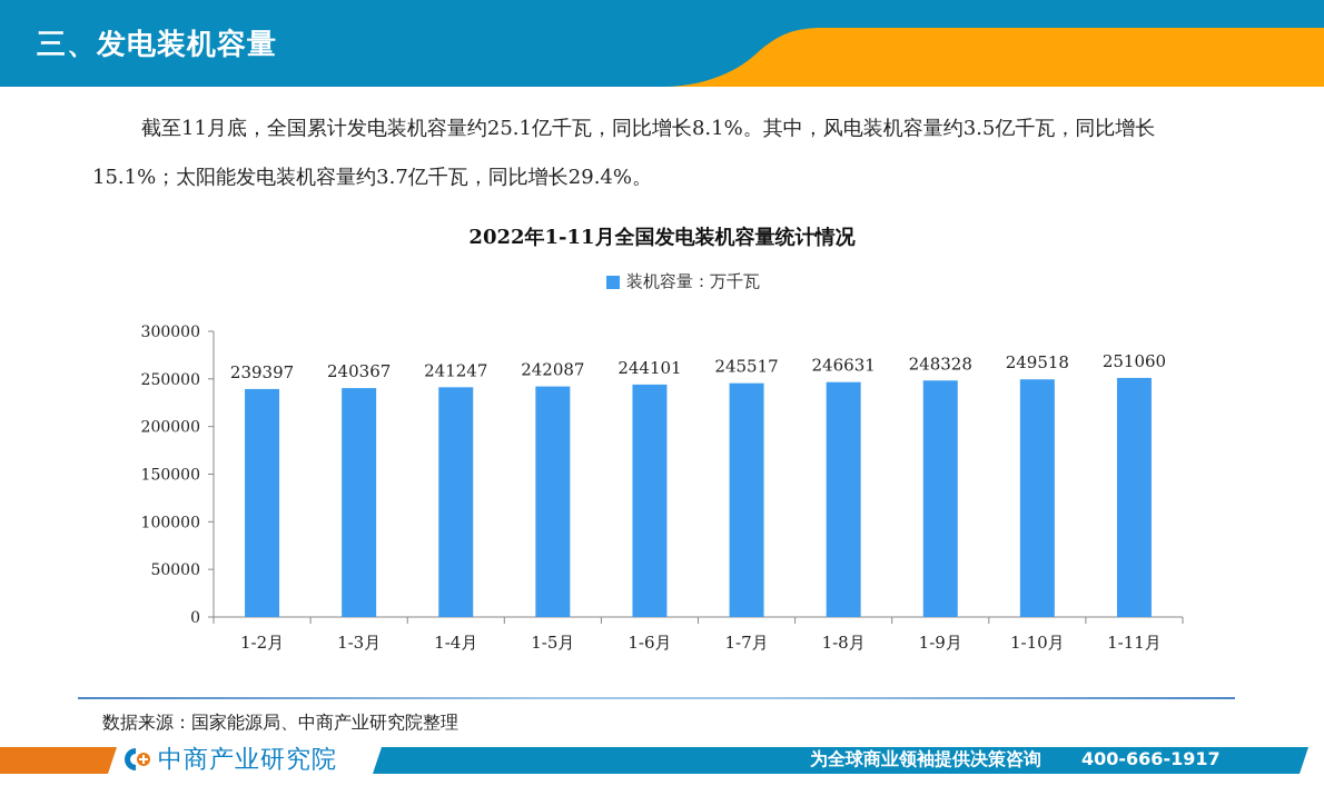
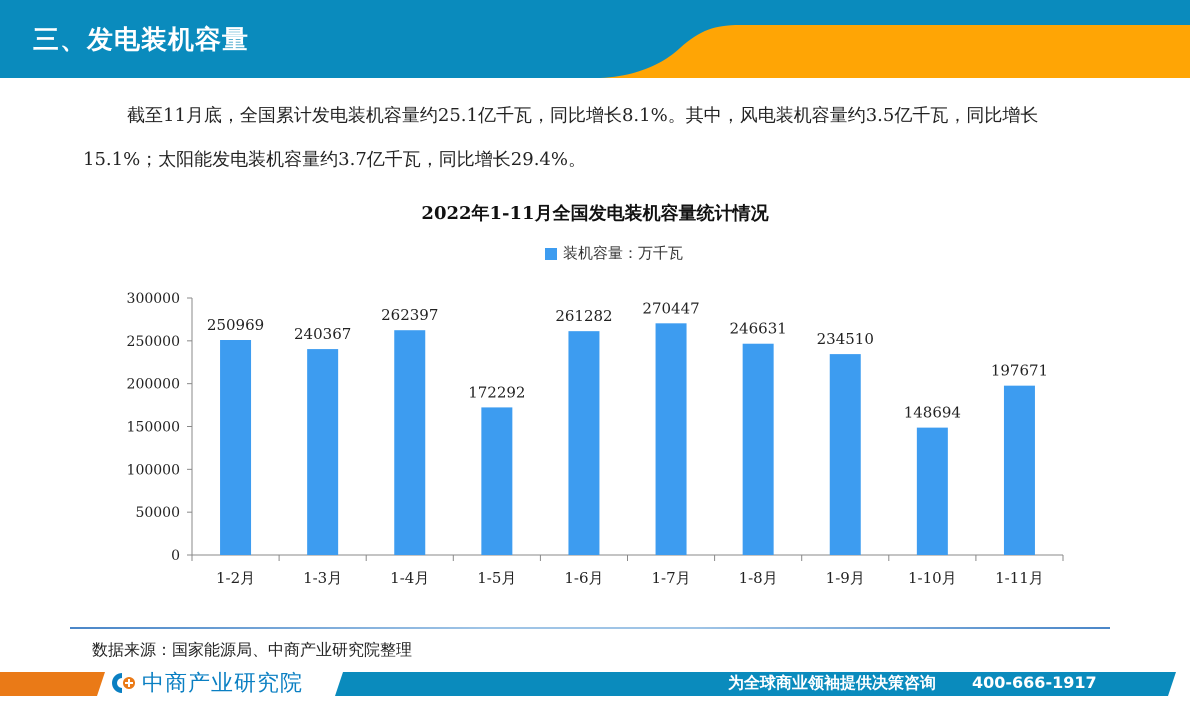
1-2月: 239397 -> 250969
1-4月: 241247 -> 262397
1-5月: 242087 -> 172292
1-6月: 244101 -> 261282
1-7月: 245517 -> 270447
1-9月: 248328 -> 234510
1-10月: 249518 -> 148694
1-11月: 251060 -> 197671
